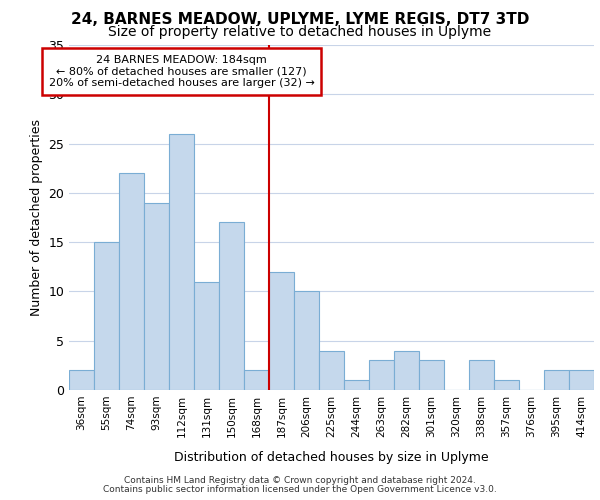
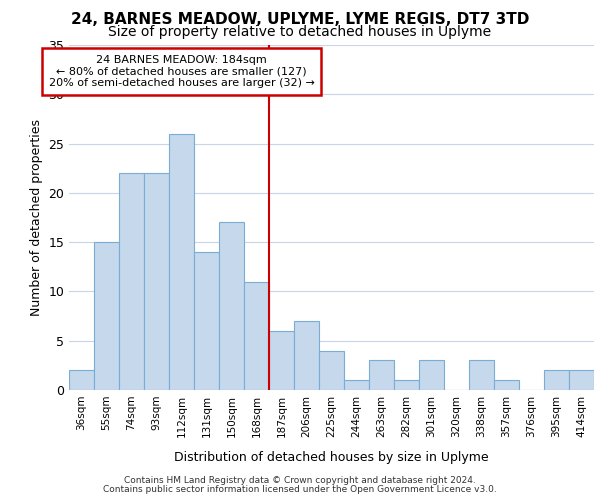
93sqm: 19 -> 22
131sqm: 11 -> 14
168sqm: 2 -> 11
187sqm: 12 -> 6
206sqm: 10 -> 7
282sqm: 4 -> 1
